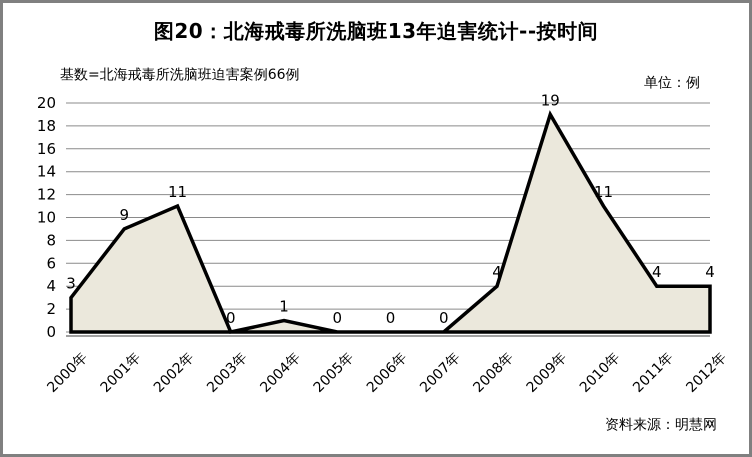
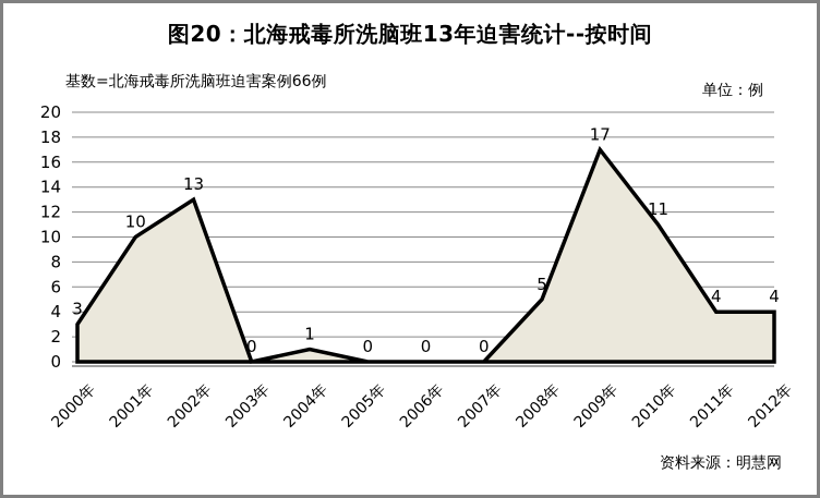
2001年: 9 -> 10
2002年: 11 -> 13
2008年: 4 -> 5
2009年: 19 -> 17
